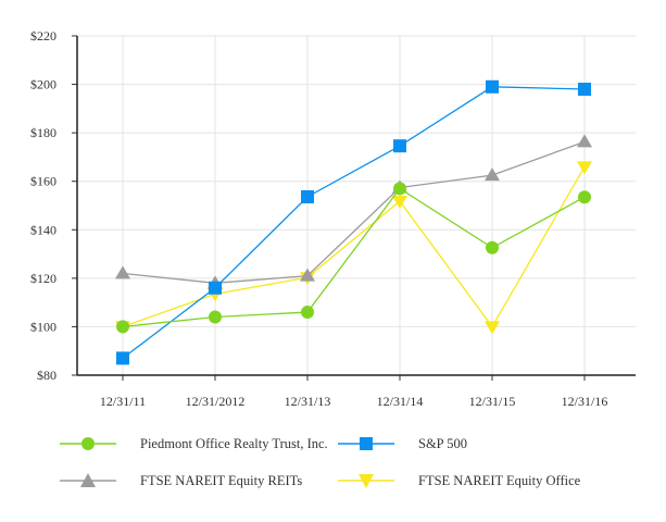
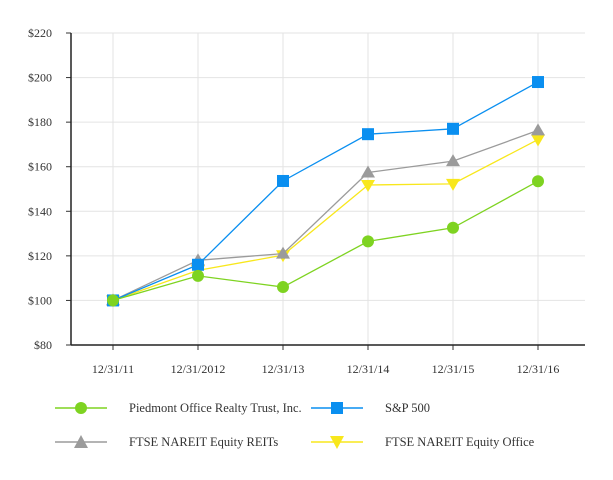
S&P 500/12/31/11: $87 -> $100
FTSE NAREIT Equity REITs/12/31/11: $122 -> $100
Piedmont Office Realty Trust, Inc./12/31/2012: $104 -> $111
Piedmont Office Realty Trust, Inc./12/31/14: $157 -> $126
S&P 500/12/31/15: $199 -> $177
FTSE NAREIT Equity Office/12/31/15: $100 -> $152
FTSE NAREIT Equity Office/12/31/16: $166 -> $172
